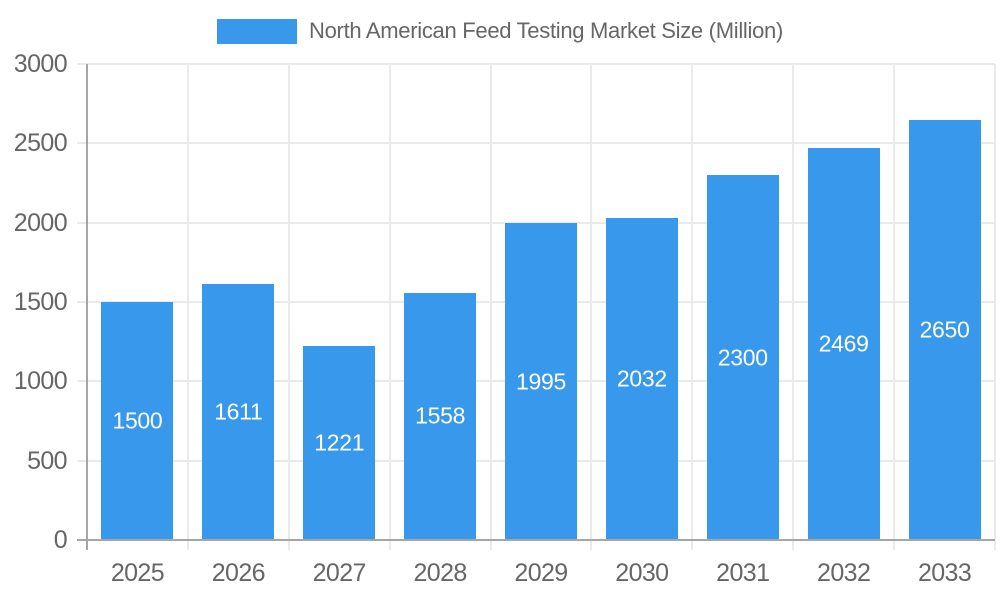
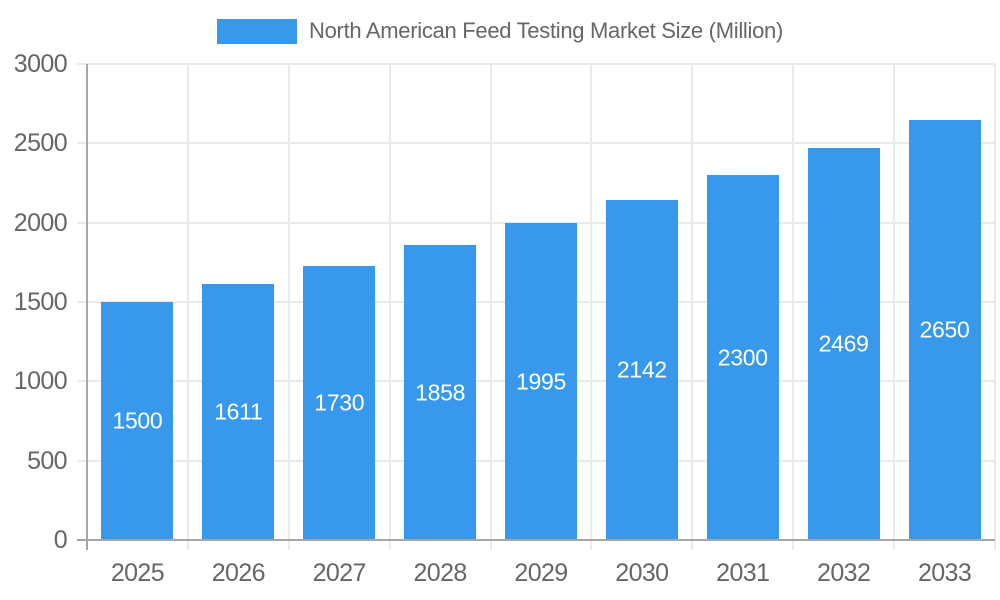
2027: 1221 -> 1730
2028: 1558 -> 1858
2030: 2032 -> 2142
